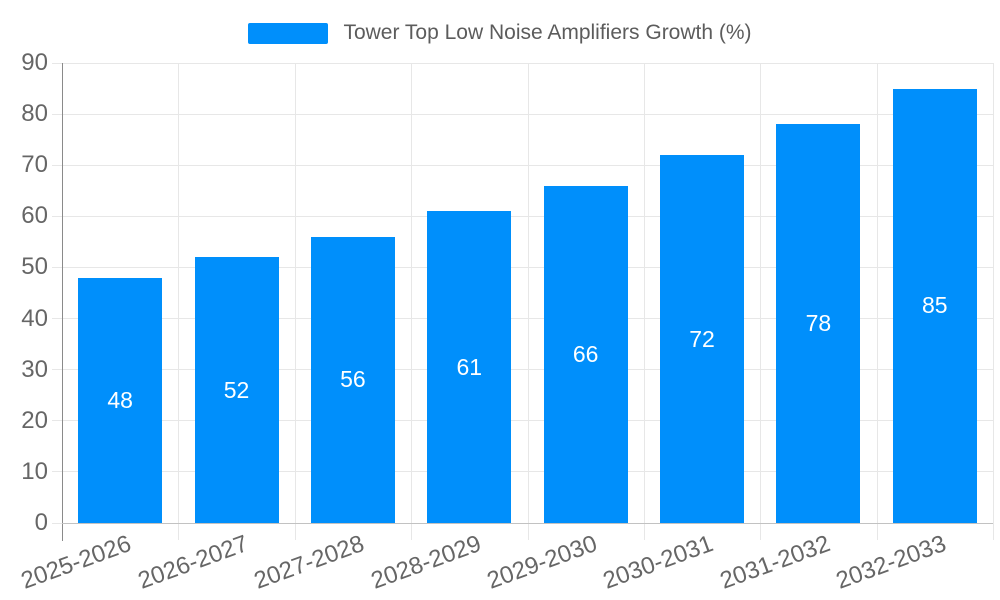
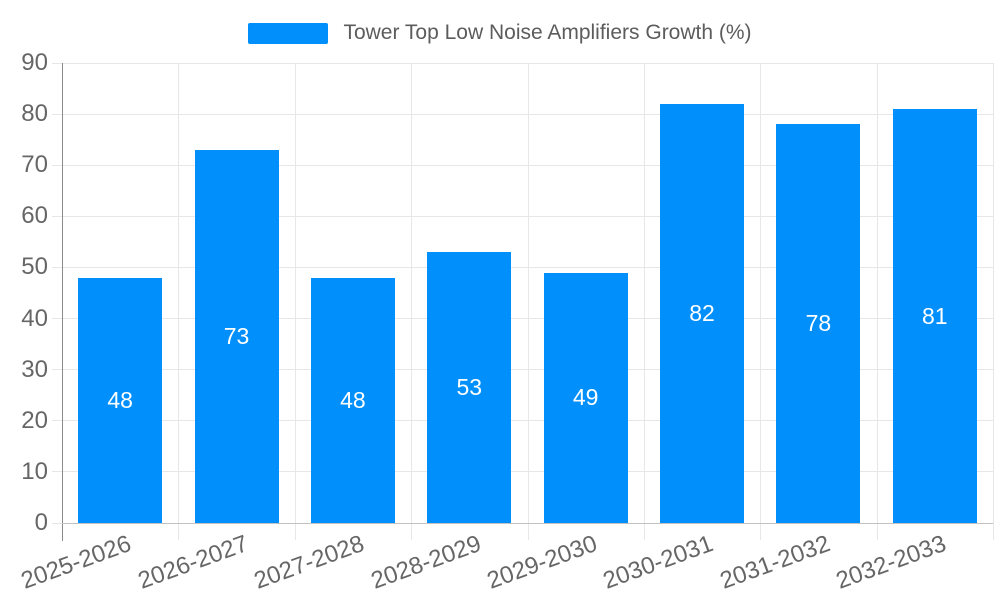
2026-2027: 52 -> 73
2027-2028: 56 -> 48
2028-2029: 61 -> 53
2029-2030: 66 -> 49
2030-2031: 72 -> 82
2032-2033: 85 -> 81
